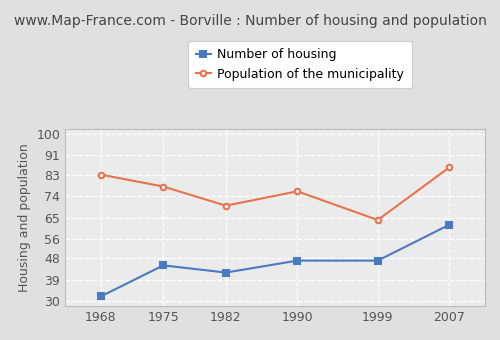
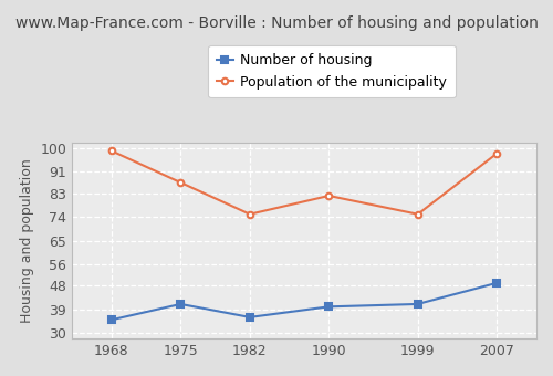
Number of housing/1968: 32 -> 35
Population of the municipality/1968: 83 -> 99
Number of housing/1975: 45 -> 41
Population of the municipality/1975: 78 -> 87
Number of housing/1982: 42 -> 36
Population of the municipality/1982: 70 -> 75
Number of housing/1990: 47 -> 40
Population of the municipality/1990: 76 -> 82
Number of housing/1999: 47 -> 41
Population of the municipality/1999: 64 -> 75
Number of housing/2007: 62 -> 49
Population of the municipality/2007: 86 -> 98
